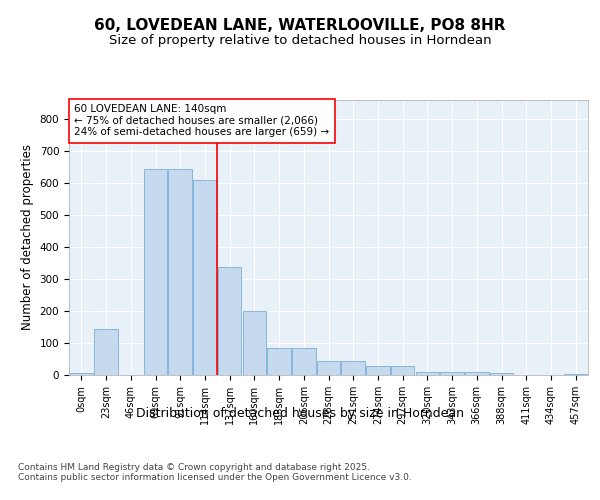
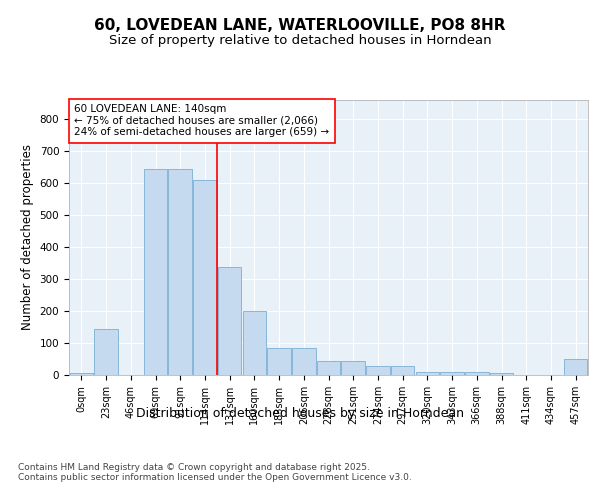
457sqm: 3 -> 50
